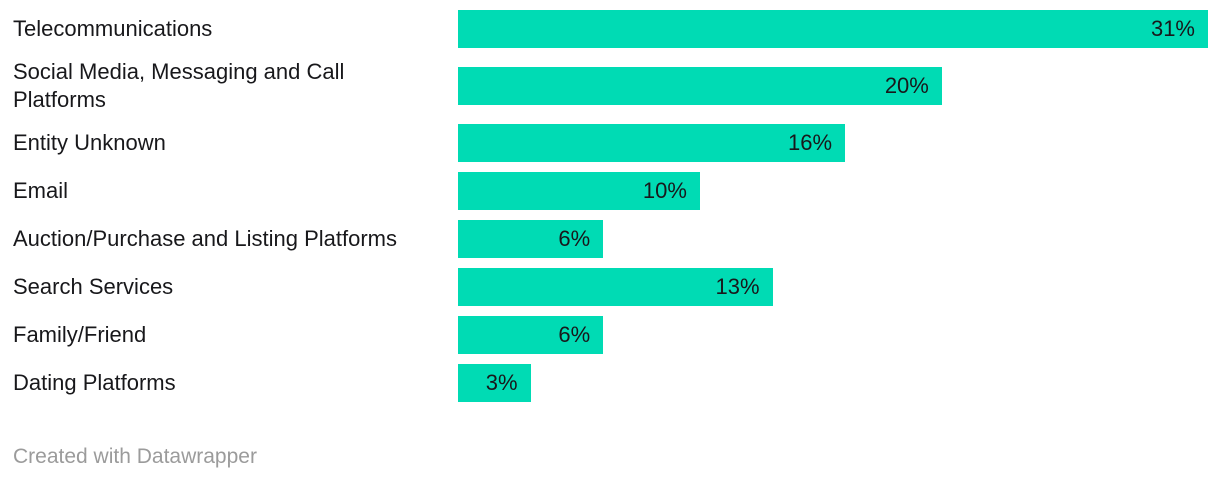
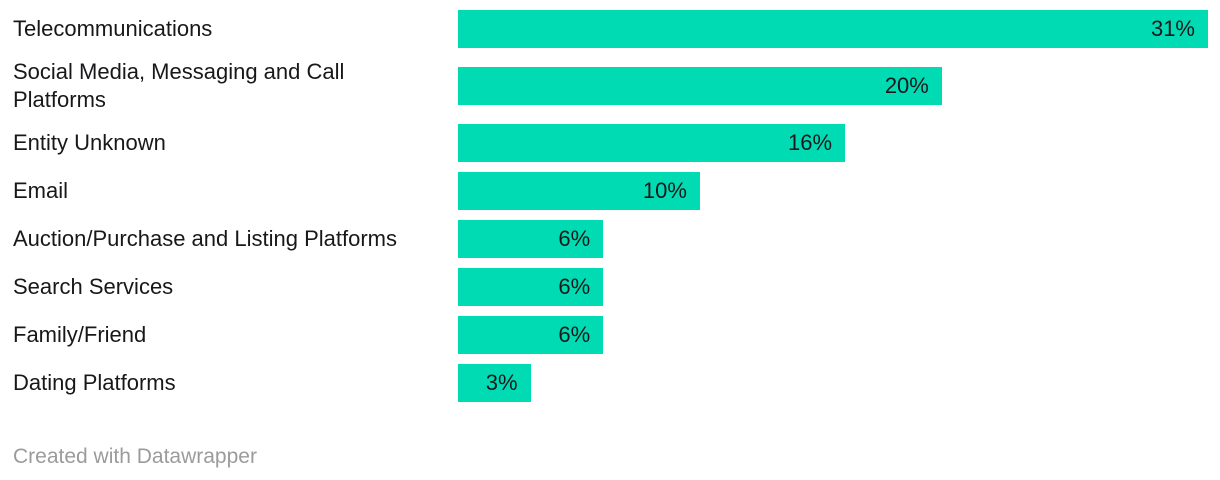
Search Services: 13% -> 6%
